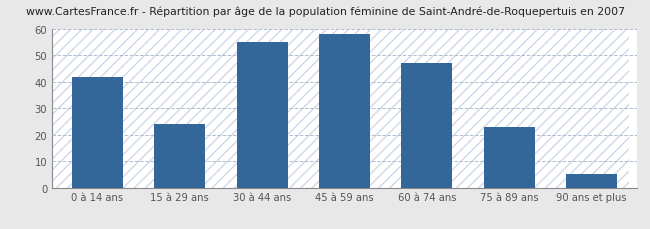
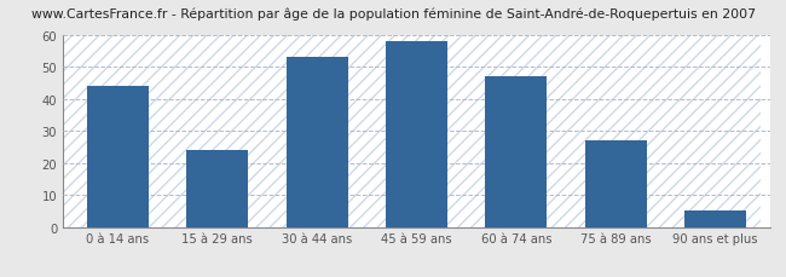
0 à 14 ans: 42 -> 44
30 à 44 ans: 55 -> 53
75 à 89 ans: 23 -> 27
